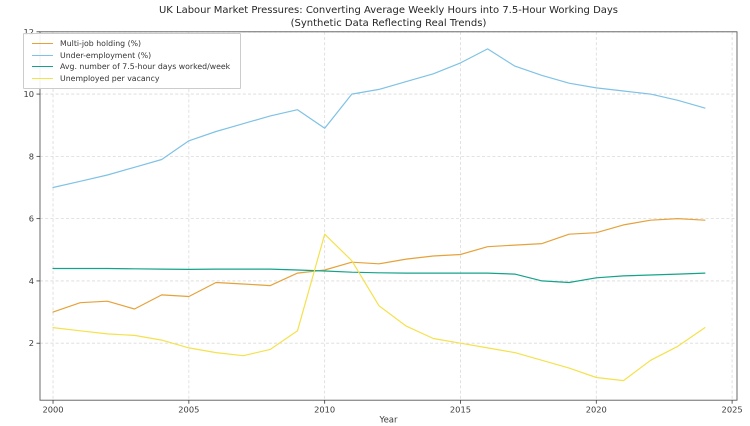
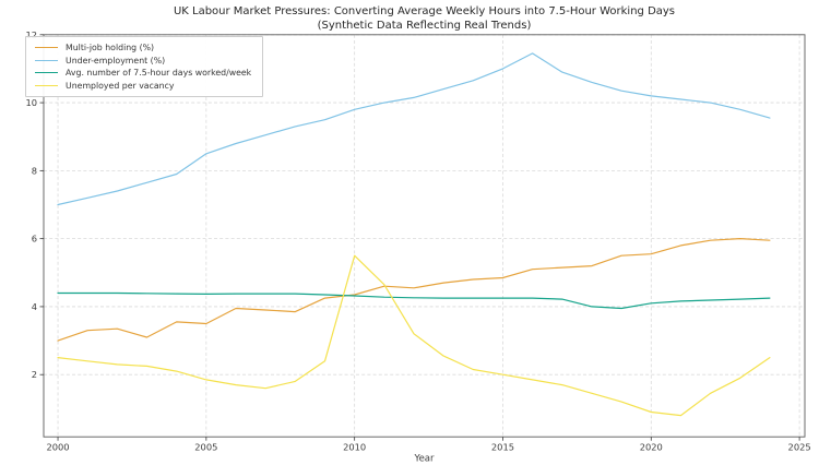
Under-employment (%)/2010: 8.9 -> 9.8
